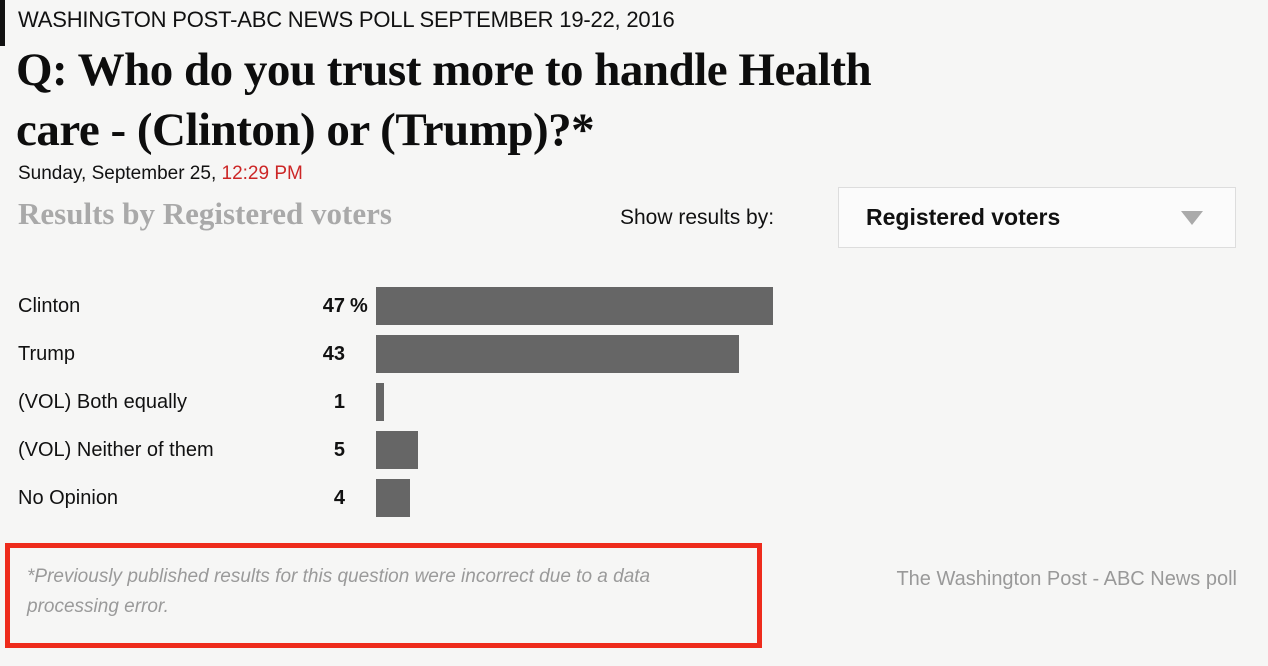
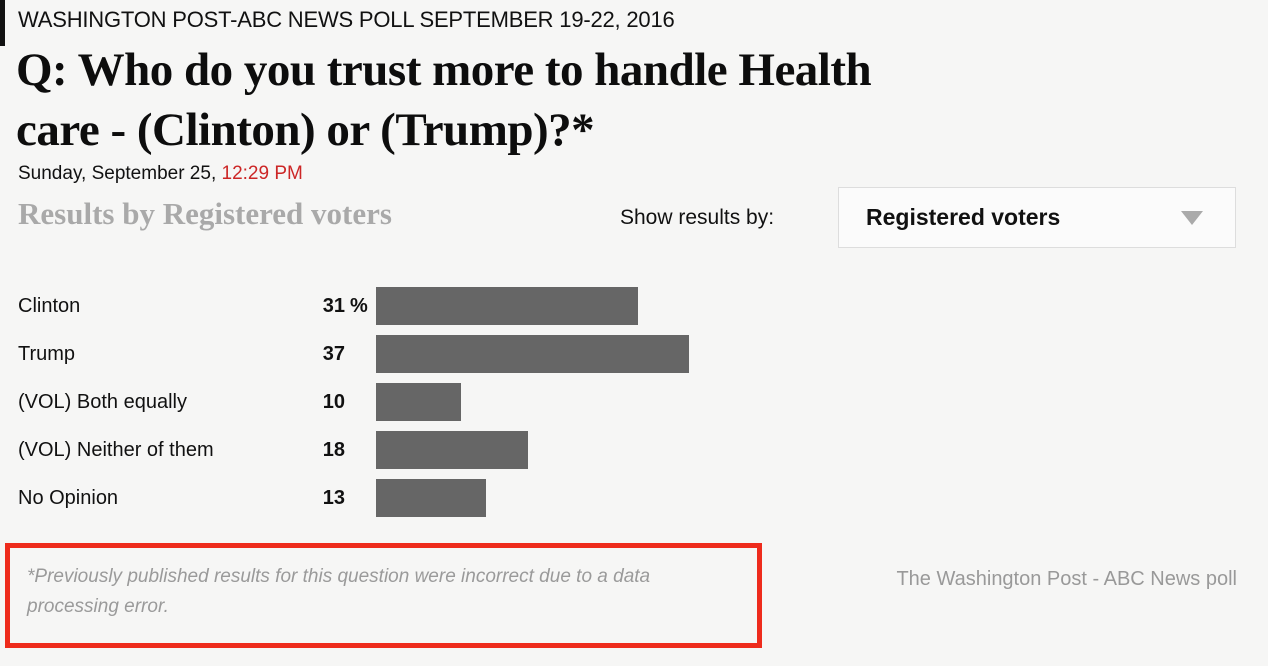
Clinton: 47 -> 31
Trump: 43 -> 37
(VOL) Both equally: 1 -> 10
(VOL) Neither of them: 5 -> 18
No Opinion: 4 -> 13
